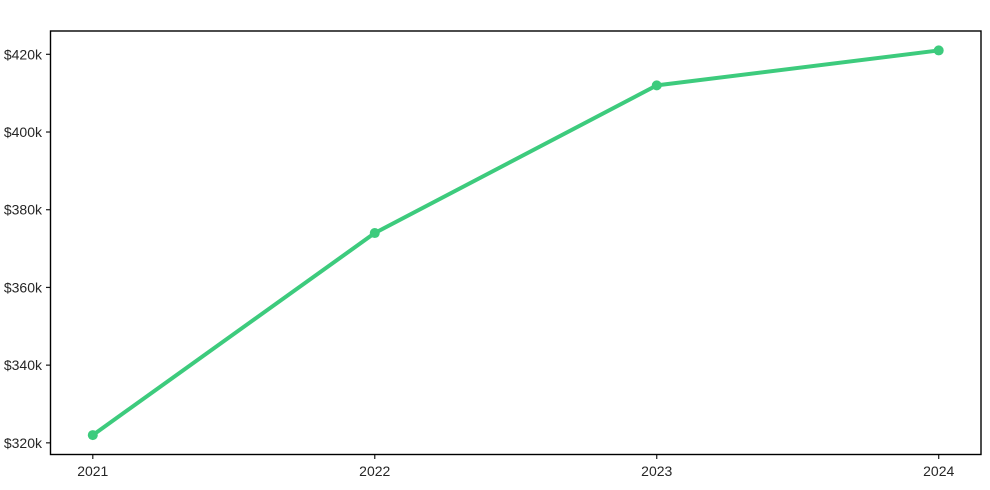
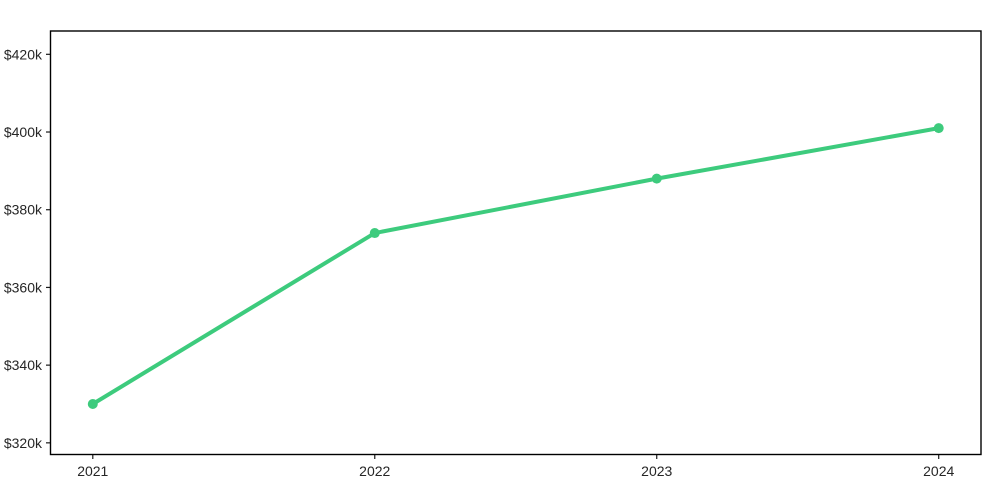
2021: $322k -> $330k
2023: $412k -> $388k
2024: $421k -> $401k
